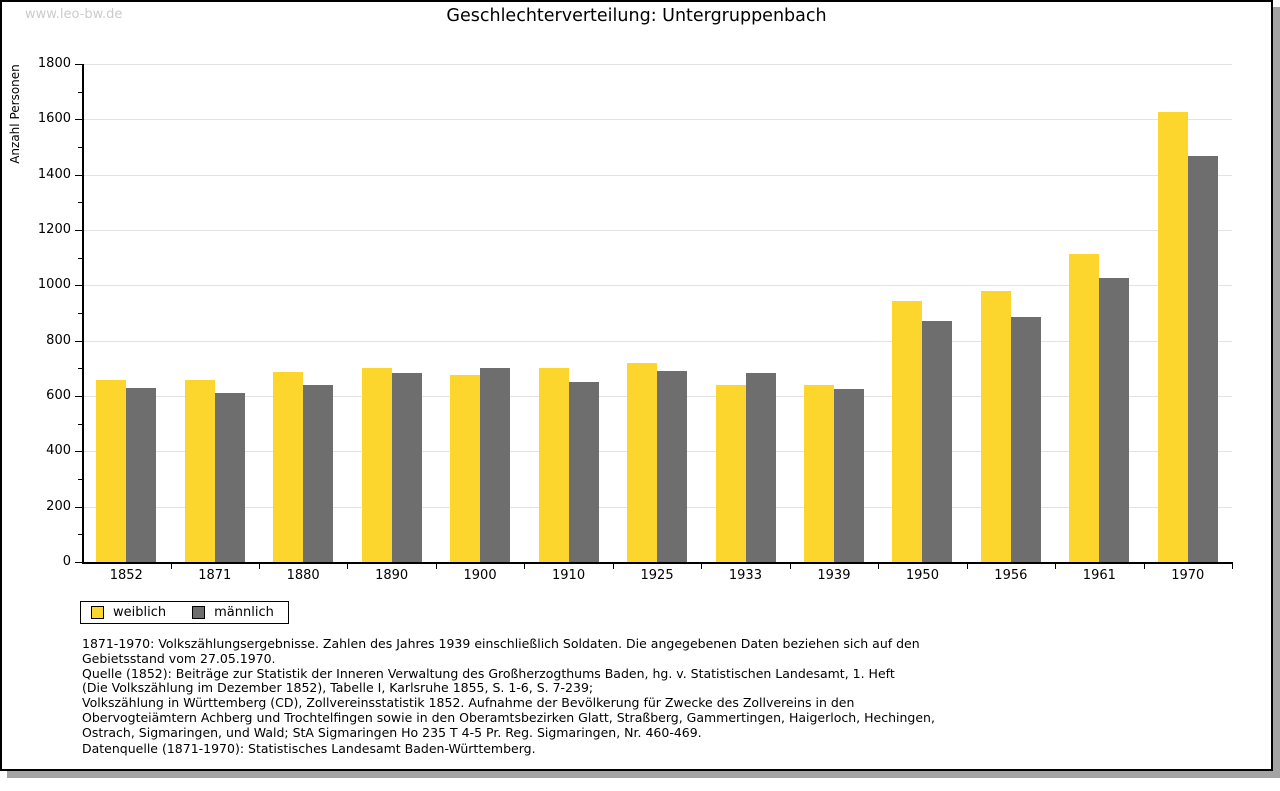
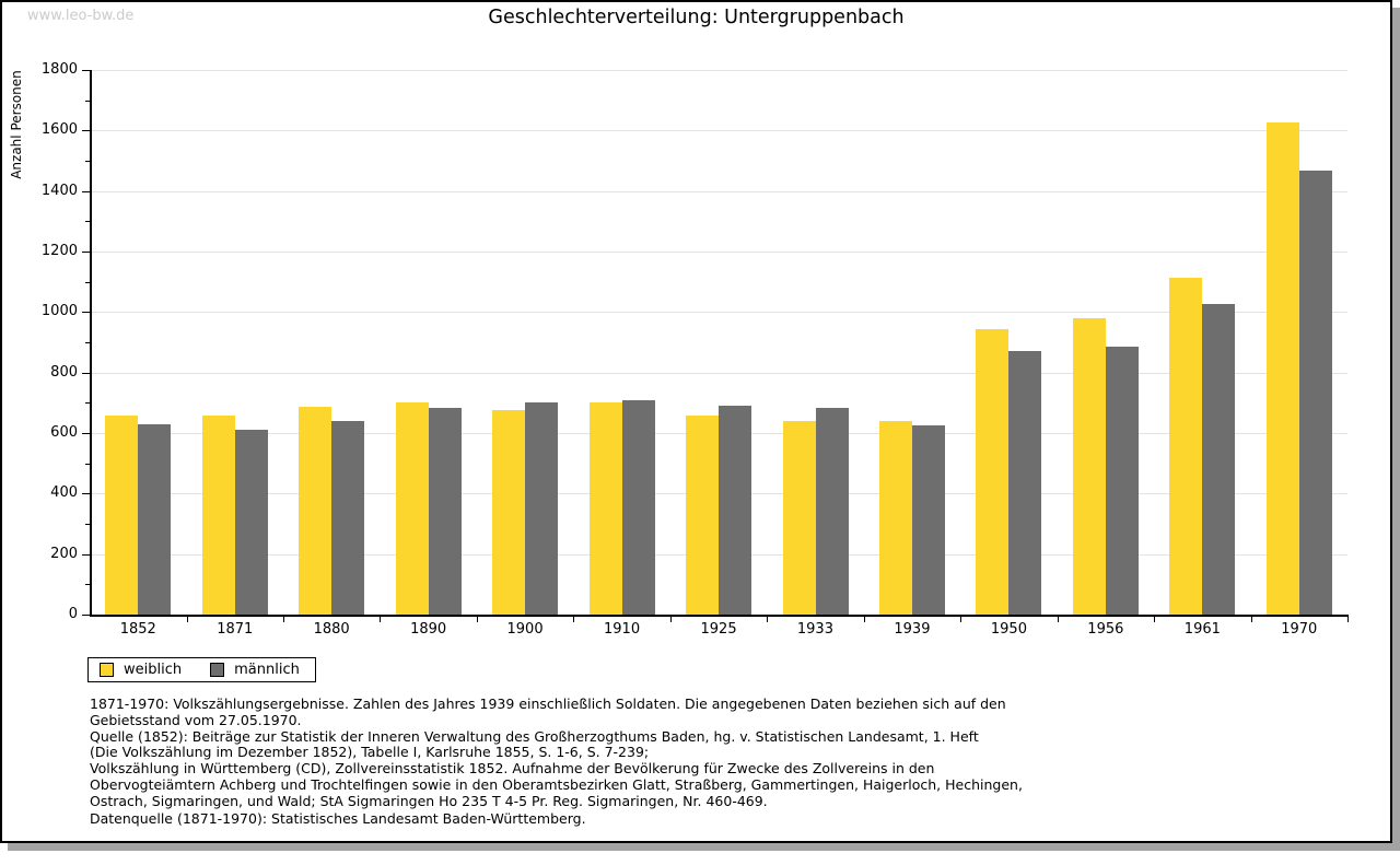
männlich/1910: 650 -> 710
weiblich/1925: 720 -> 660
